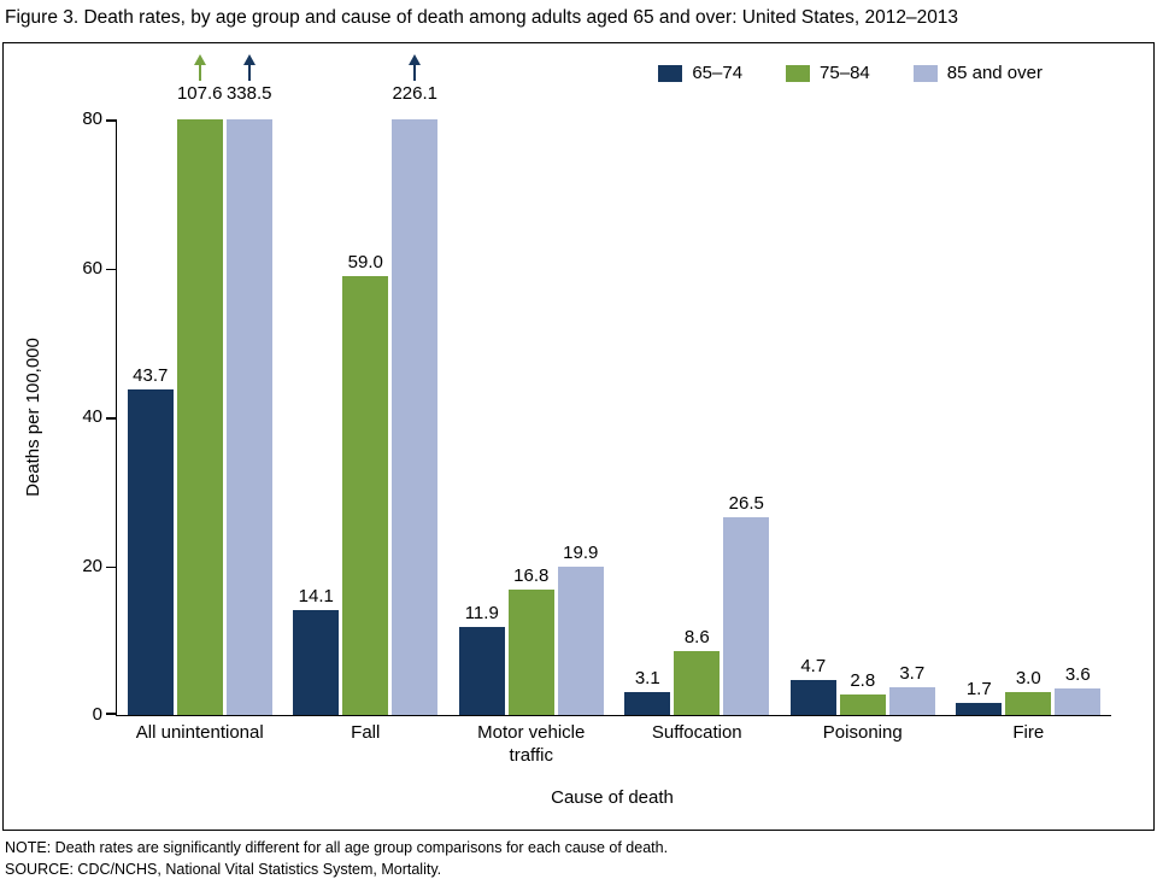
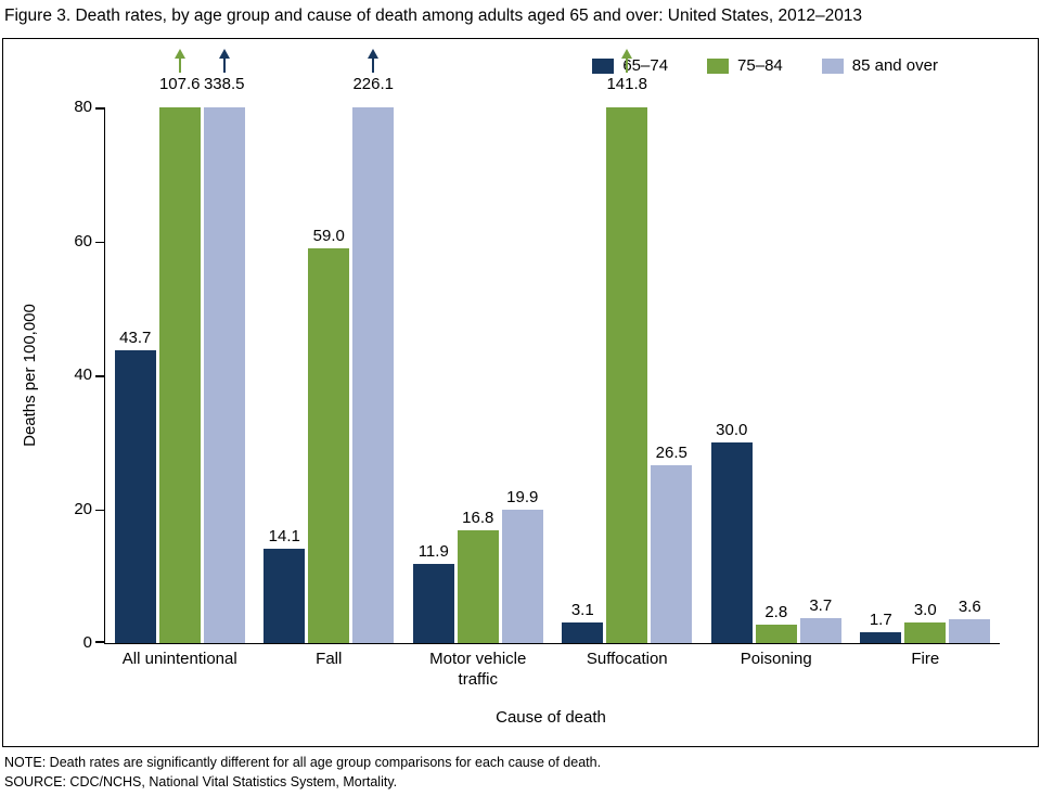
75–84/Suffocation: 8.6 -> 141.8
65–74/Poisoning: 4.7 -> 30.0
